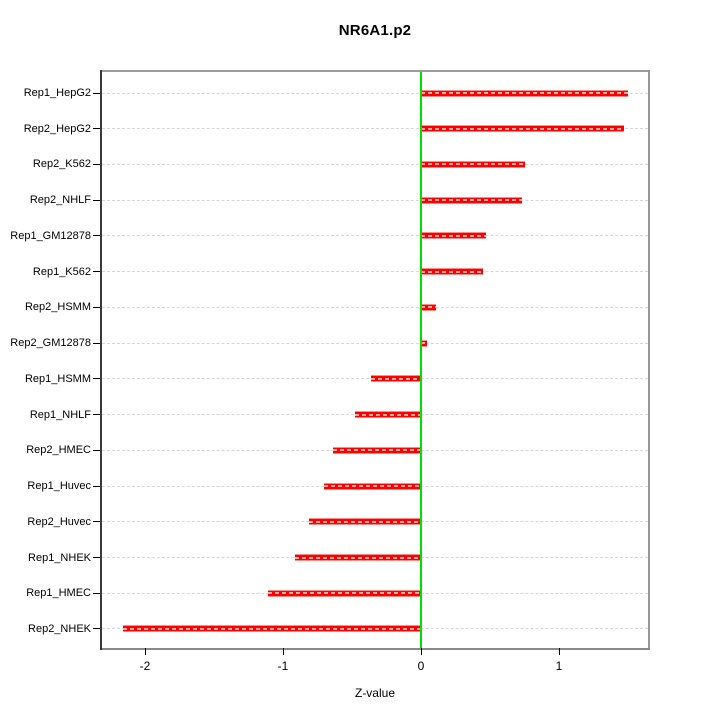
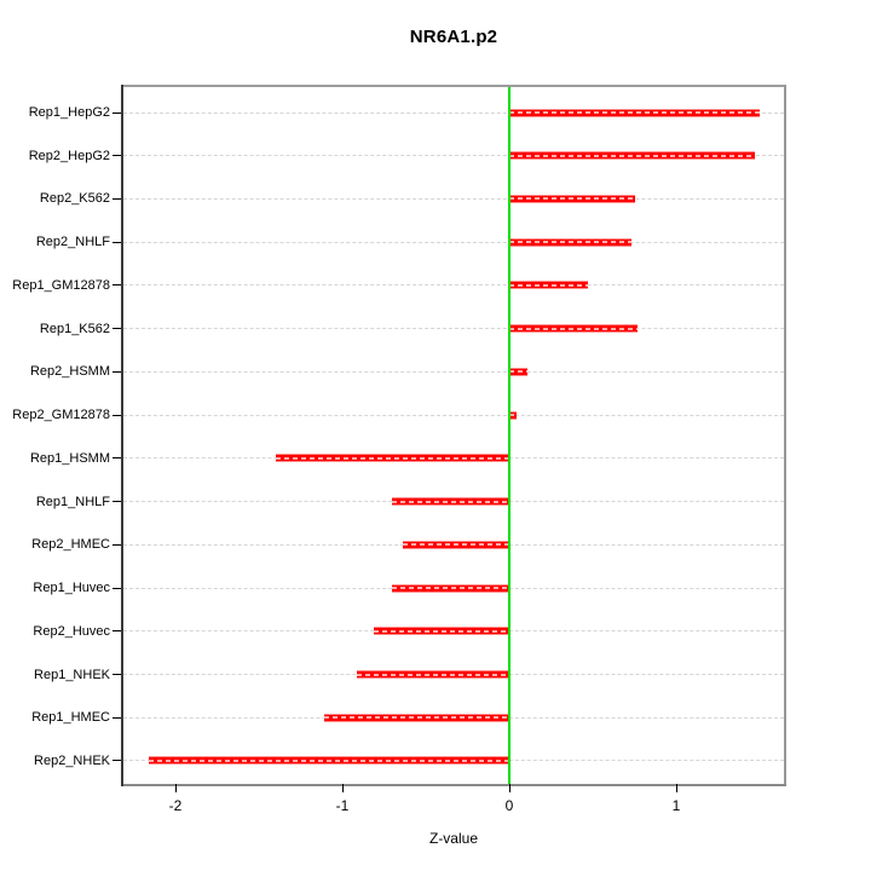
Rep1_K562: 0.45 -> 0.77
Rep1_HSMM: -0.36 -> -1.40
Rep1_NHLF: -0.48 -> -0.70
